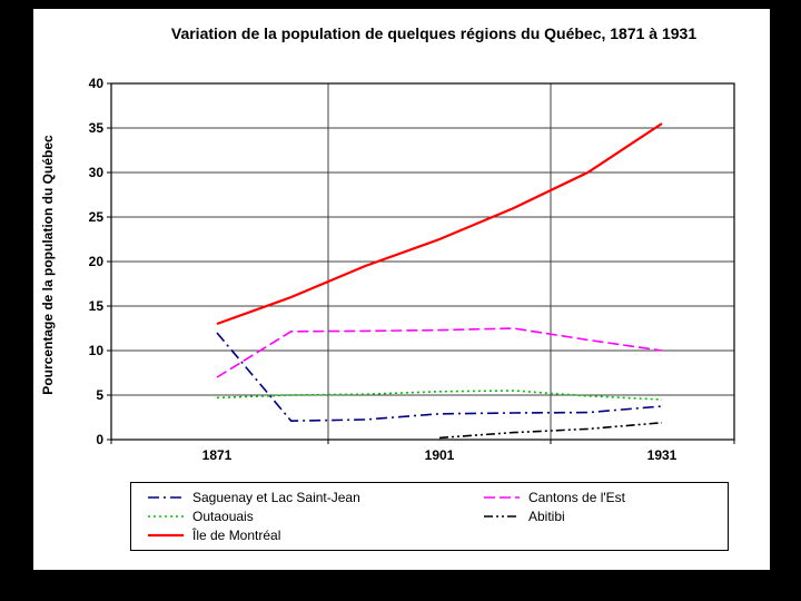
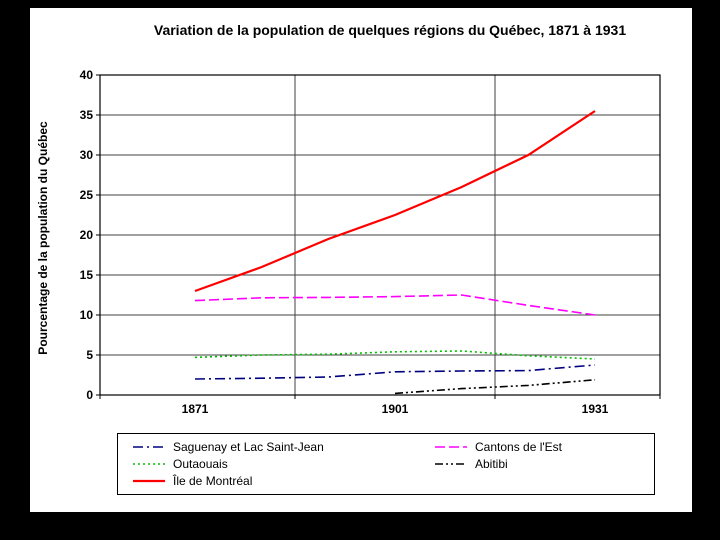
Saguenay et Lac Saint-Jean/1871: 12 -> 2
Cantons de l'Est/1871: 7 -> 12
